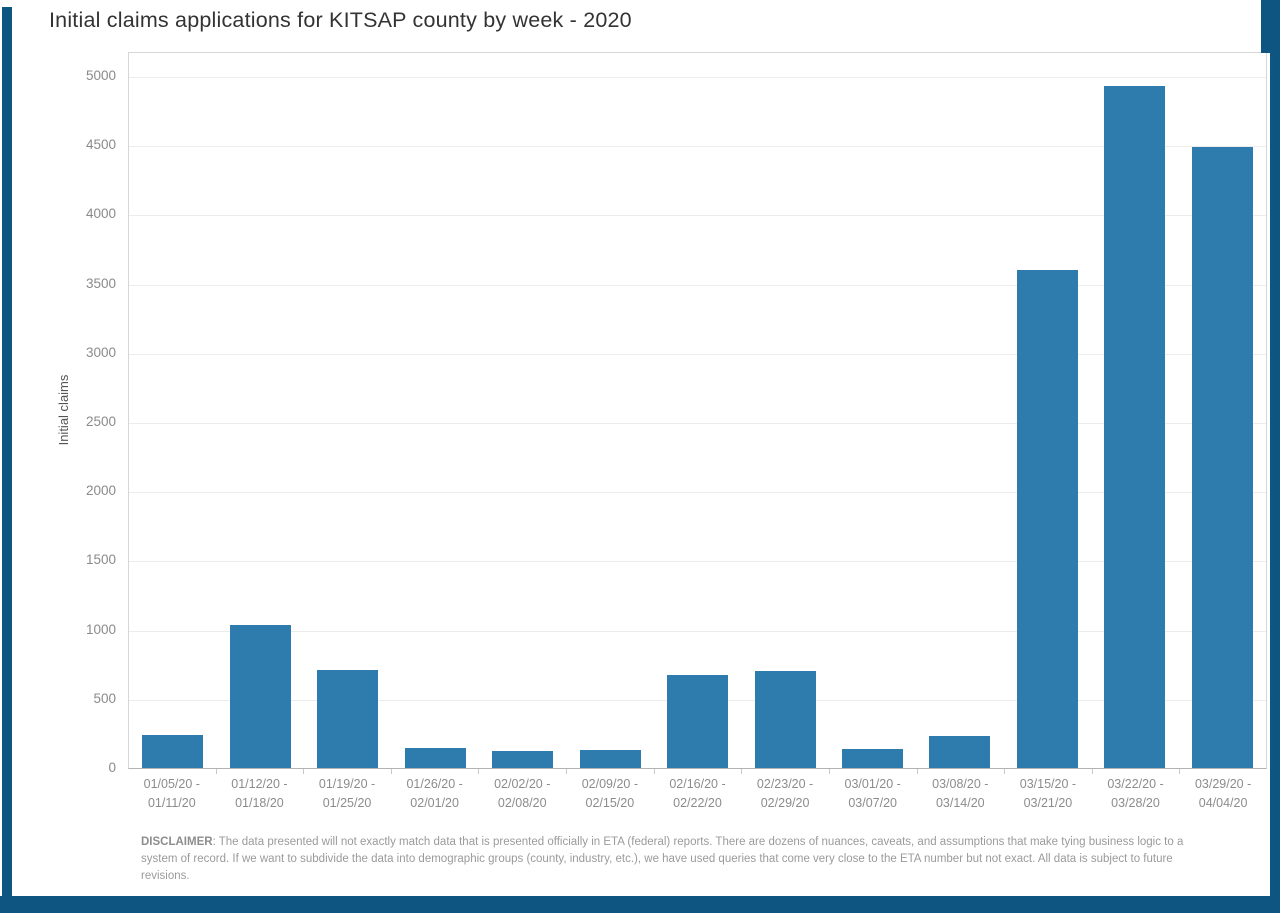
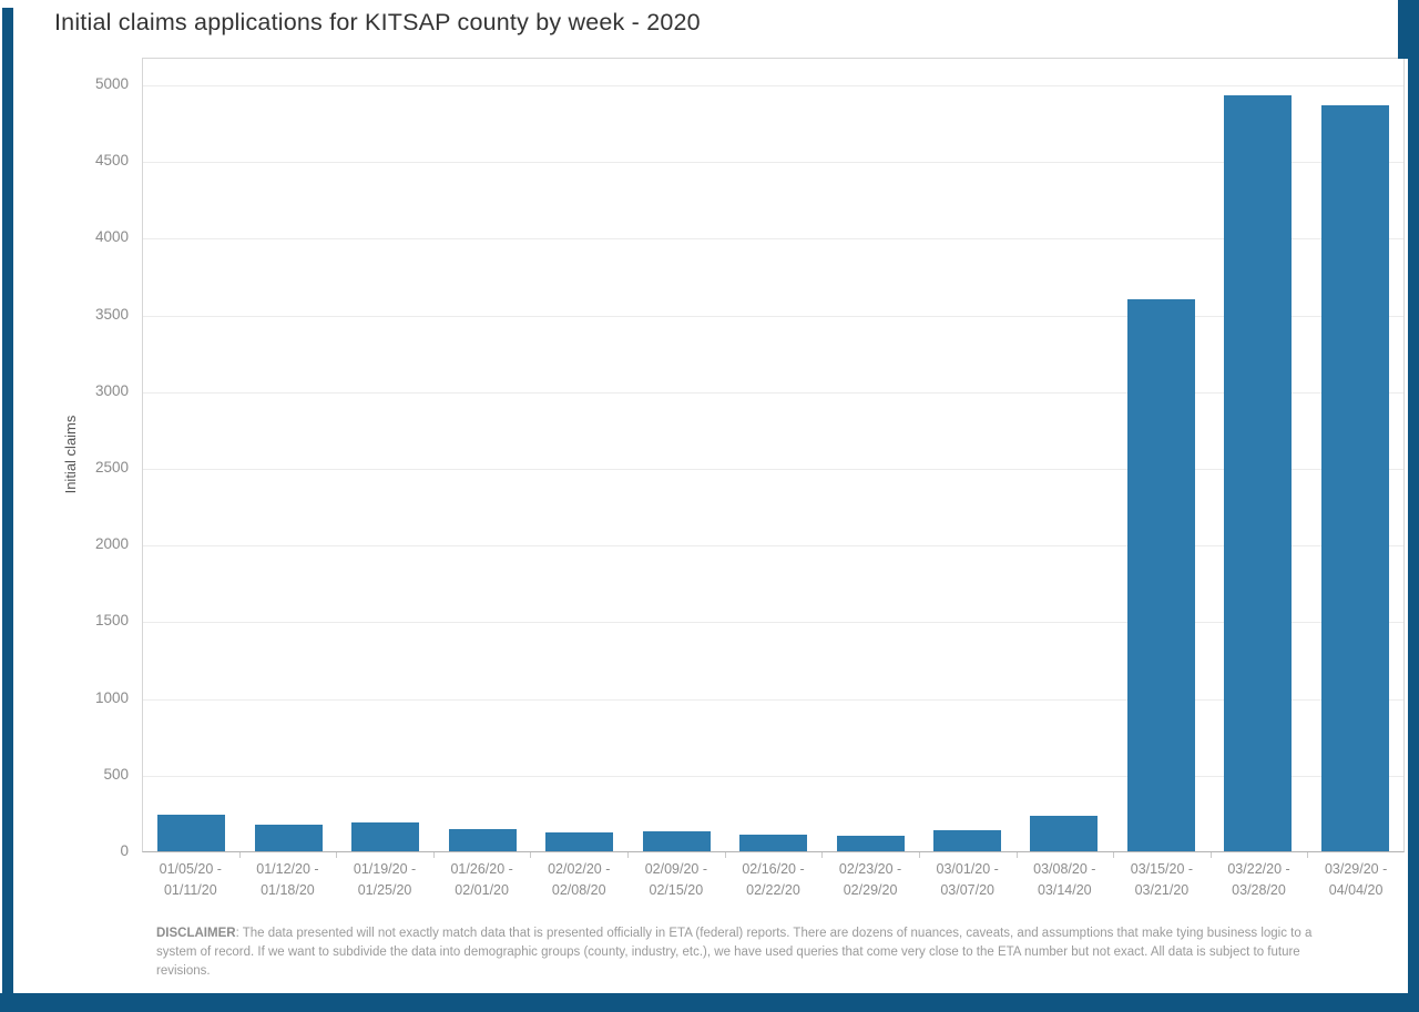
01/12/20 - 01/18/20: 1030 -> 180
01/19/20 - 01/25/20: 710 -> 190
02/16/20 - 02/22/20: 670 -> 110
02/23/20 - 02/29/20: 700 -> 100
03/29/20 - 04/04/20: 4490 -> 4860
